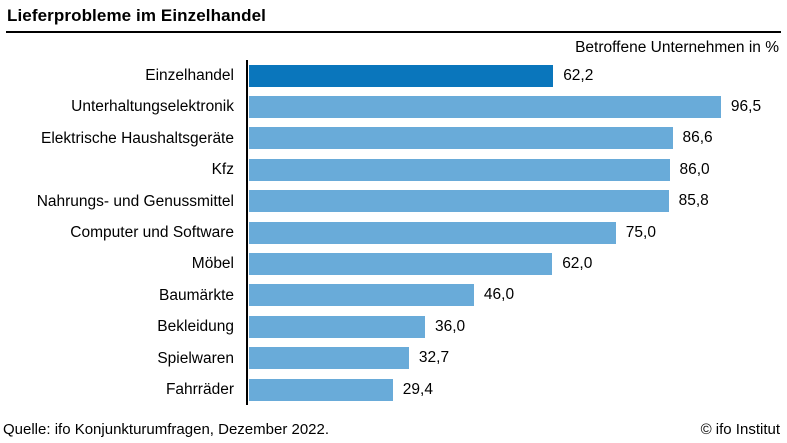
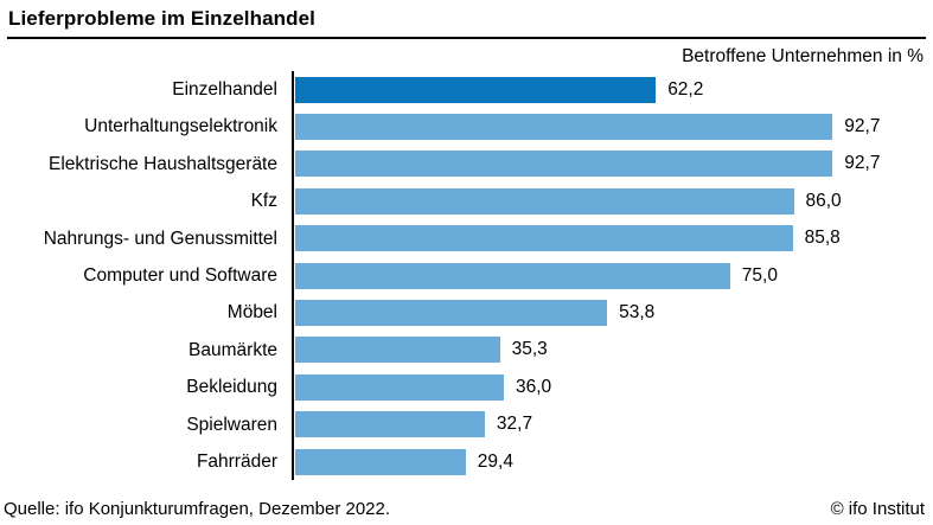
Unterhaltungselektronik: 96,5 -> 92,7
Elektrische Haushaltsgeräte: 86,6 -> 92,7
Möbel: 62,0 -> 53,8
Baumärkte: 46,0 -> 35,3
